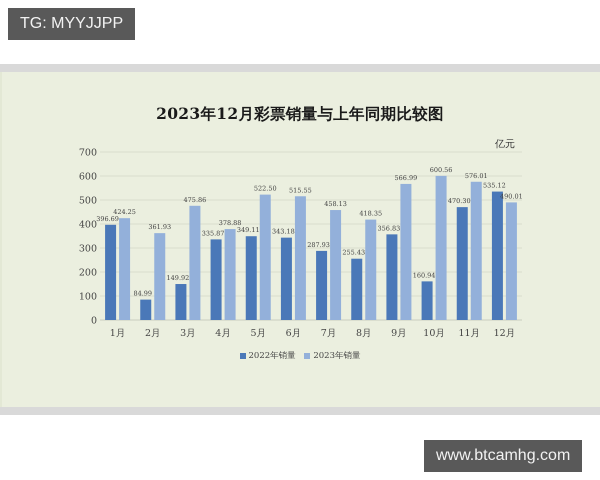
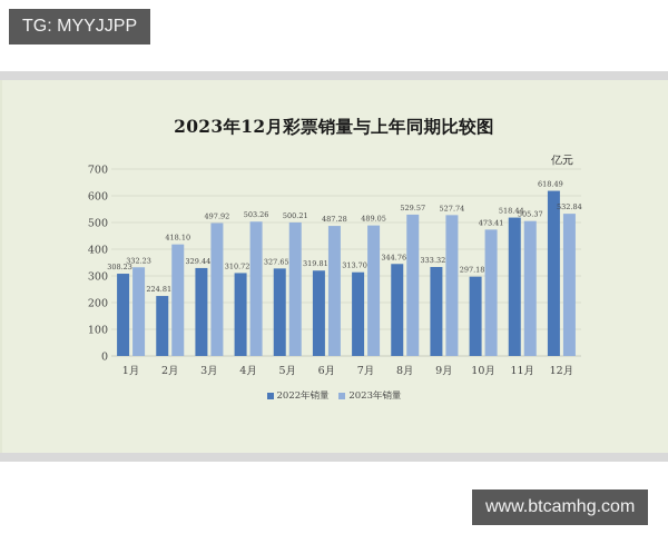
2022年销量/1月: 396.69 -> 308.23
2023年销量/1月: 424.25 -> 332.23
2022年销量/2月: 84.99 -> 224.81
2023年销量/2月: 361.93 -> 418.10
2022年销量/3月: 149.92 -> 329.44
2023年销量/3月: 475.86 -> 497.92
2022年销量/4月: 335.87 -> 310.72
2023年销量/4月: 378.88 -> 503.26
2022年销量/5月: 349.11 -> 327.65
2023年销量/5月: 522.50 -> 500.21
2022年销量/6月: 343.18 -> 319.81
2023年销量/6月: 515.55 -> 487.28
2022年销量/7月: 287.93 -> 313.70
2023年销量/7月: 458.13 -> 489.05
2022年销量/8月: 255.43 -> 344.76
2023年销量/8月: 418.35 -> 529.57
2022年销量/9月: 356.83 -> 333.32
2023年销量/9月: 566.99 -> 527.74
2022年销量/10月: 160.94 -> 297.18
2023年销量/10月: 600.56 -> 473.41
2022年销量/11月: 470.30 -> 518.44
2023年销量/11月: 576.01 -> 505.37
2022年销量/12月: 535.12 -> 618.49
2023年销量/12月: 490.01 -> 532.84
